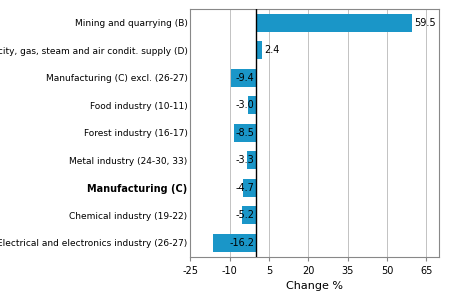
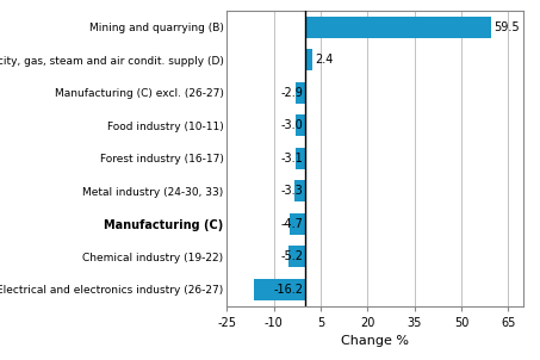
Manufacturing (C) excl. (26-27): -9.4 -> -2.9
Forest industry (16-17): -8.5 -> -3.1
